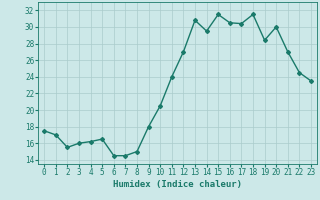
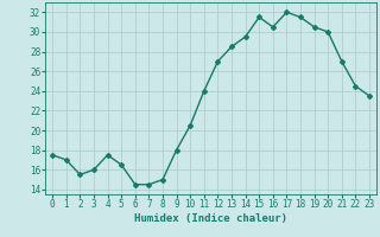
4: 16.2 -> 17.5
13: 30.8 -> 28.5
17: 30.4 -> 32.0
19: 28.4 -> 30.5
